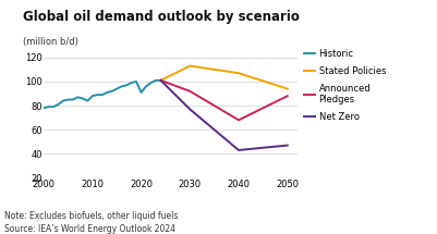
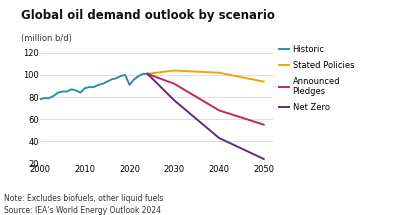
Stated Policies/2030: 113 -> 104
Stated Policies/2040: 107 -> 102
Announced Pledges/2050: 88 -> 55
Net Zero/2050: 47 -> 24
